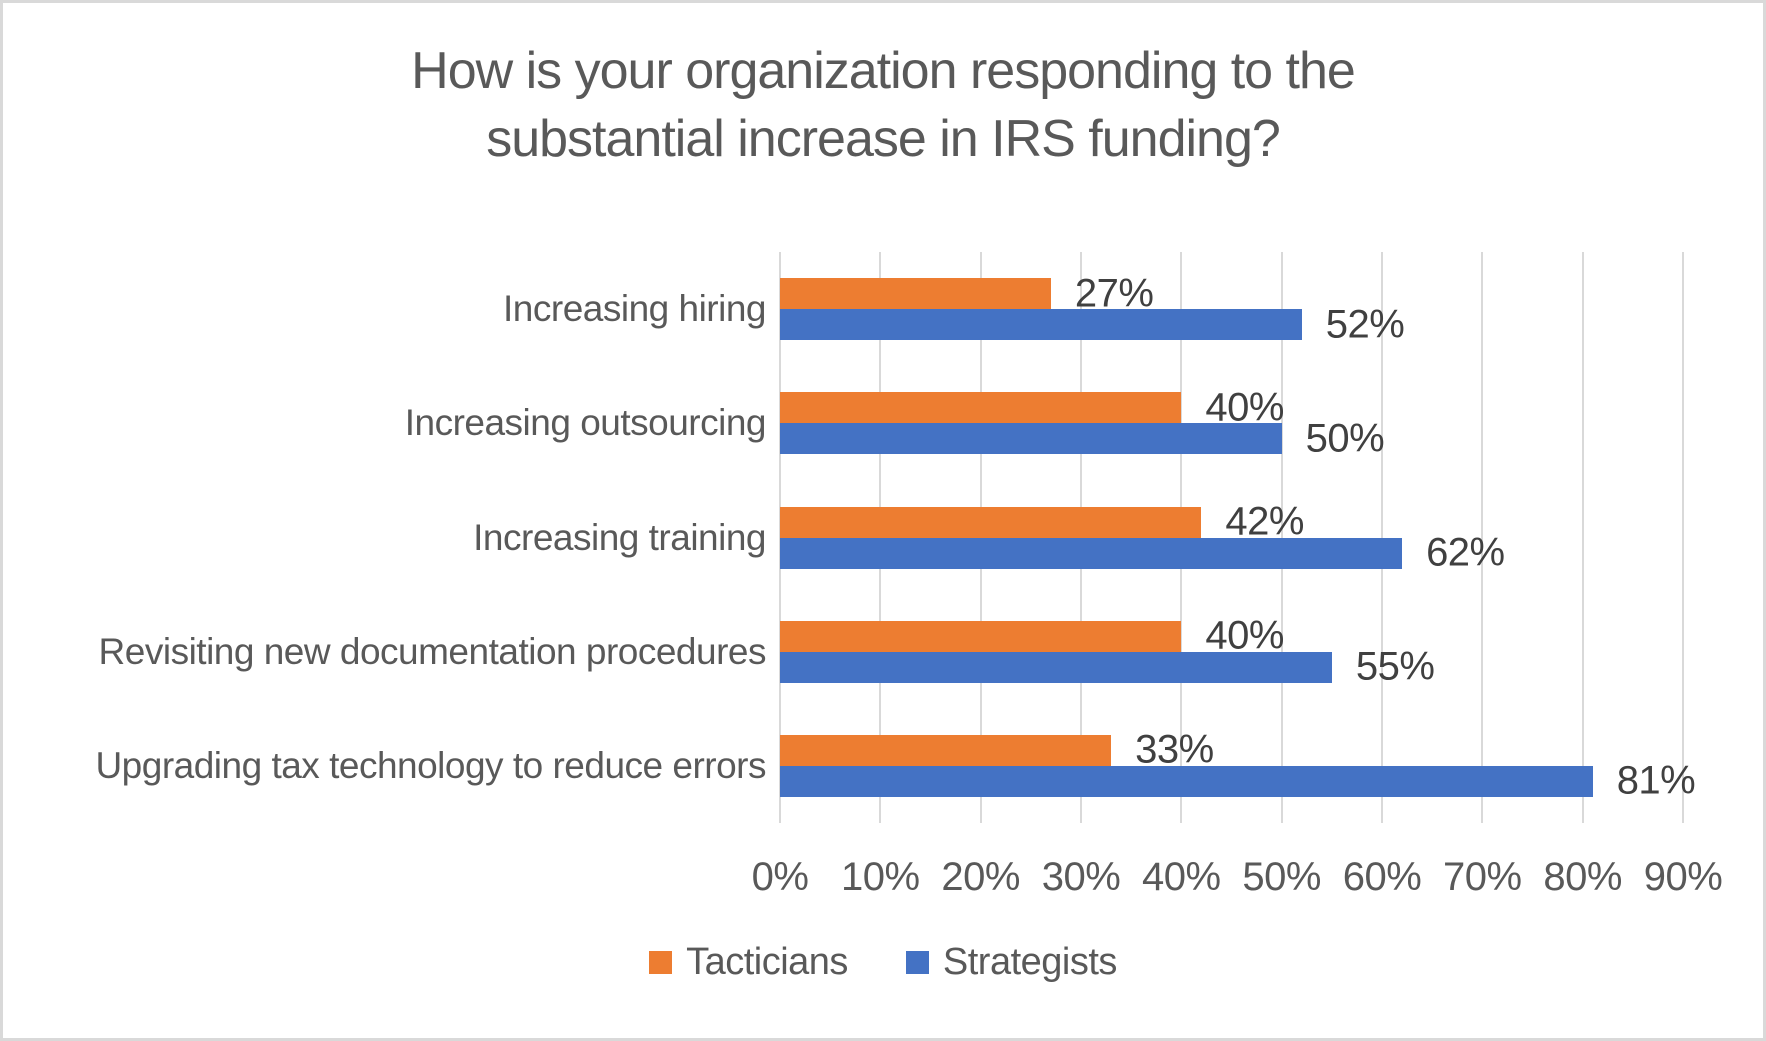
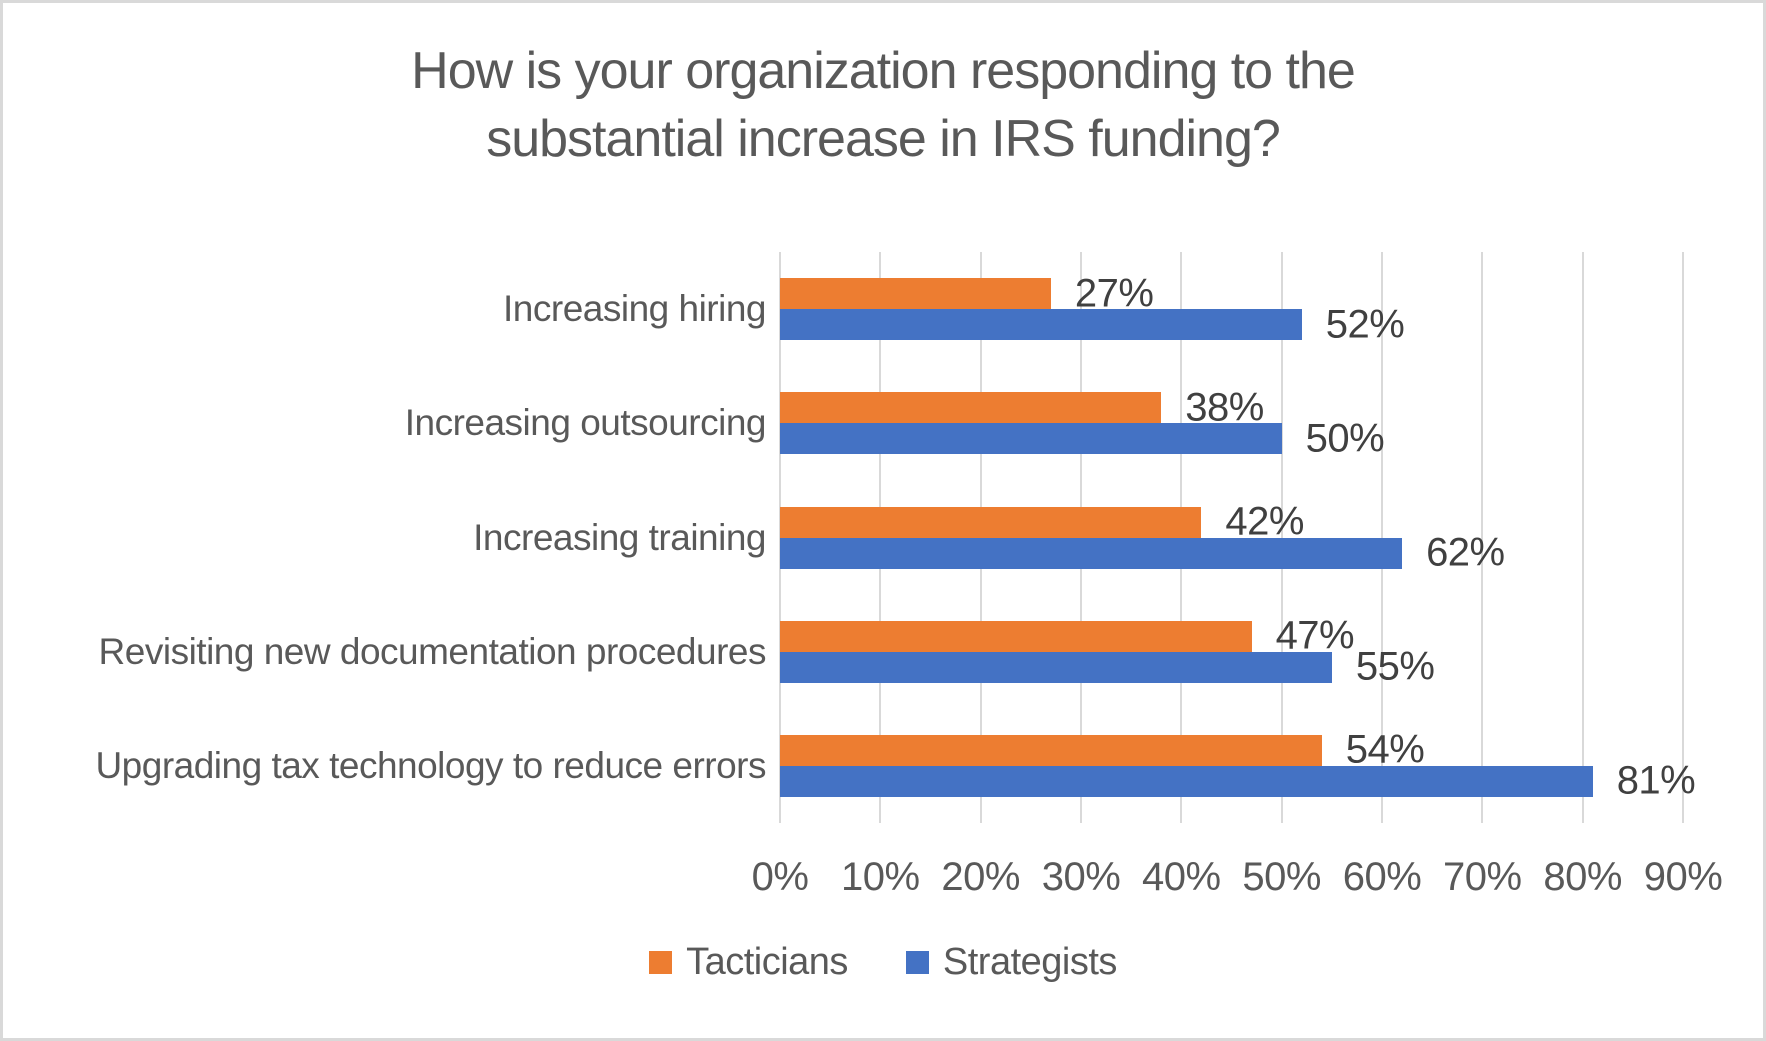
Tacticians/Increasing outsourcing: 40% -> 38%
Tacticians/Revisiting new documentation procedures: 40% -> 47%
Tacticians/Upgrading tax technology to reduce errors: 33% -> 54%
